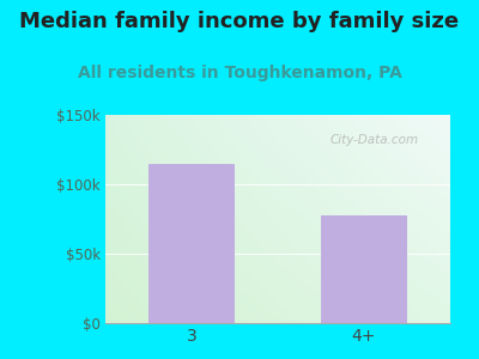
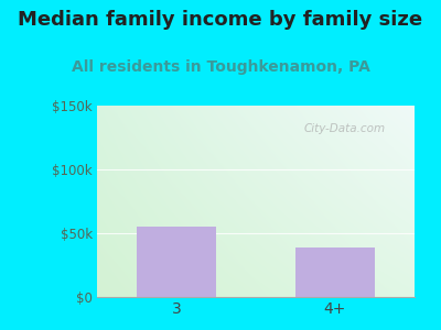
3: $115k -> $55k
4+: $78k -> $39k
